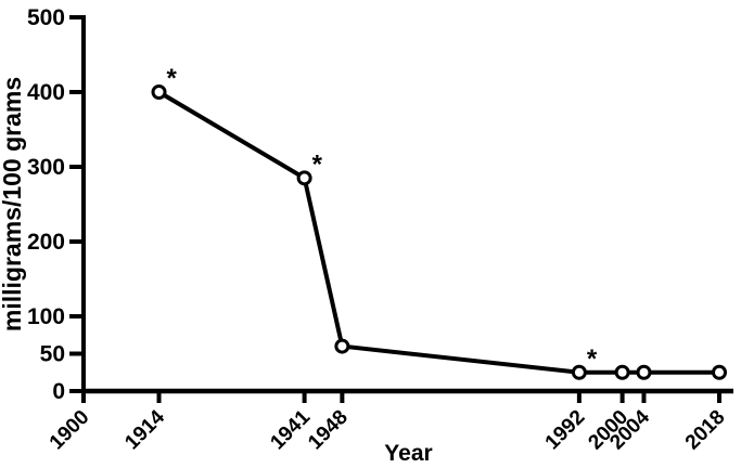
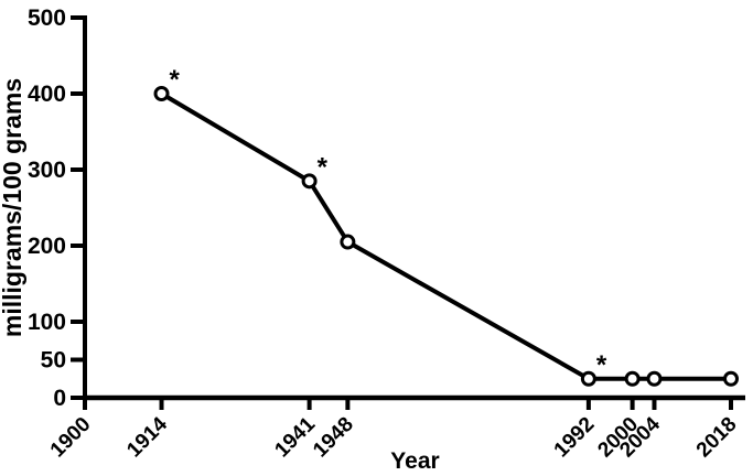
1948: 60 -> 200
